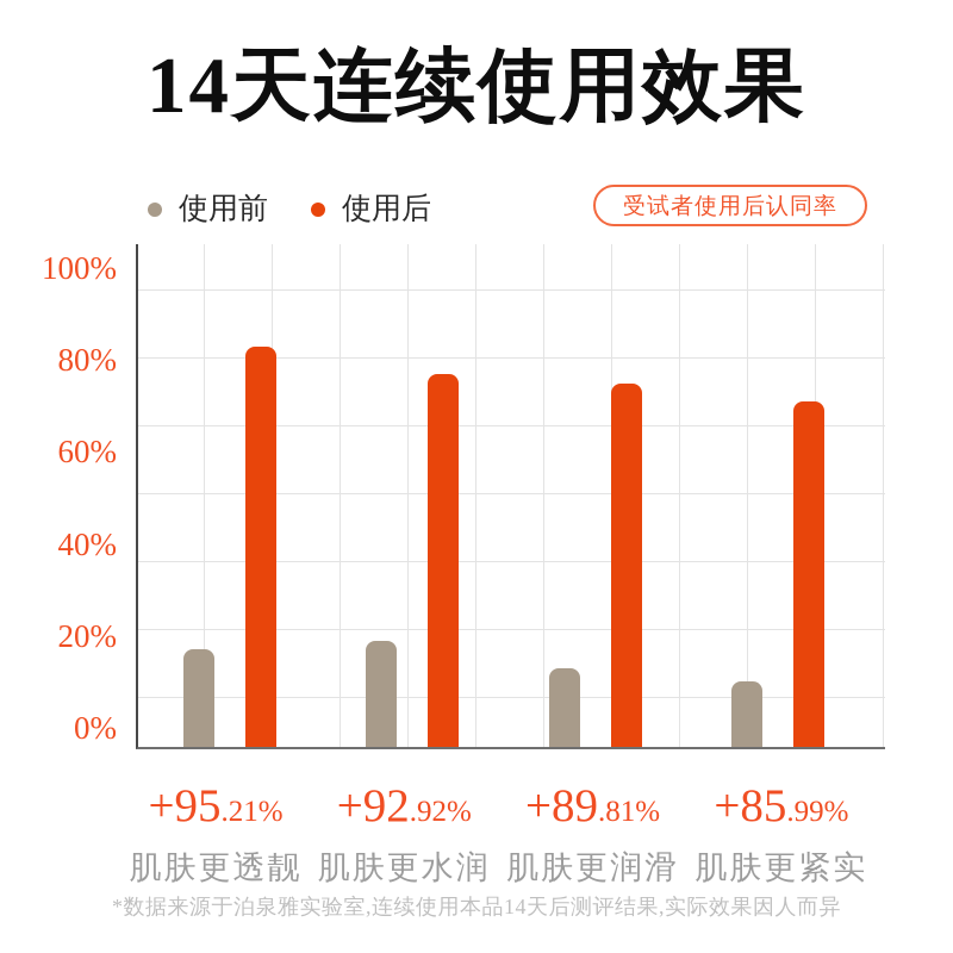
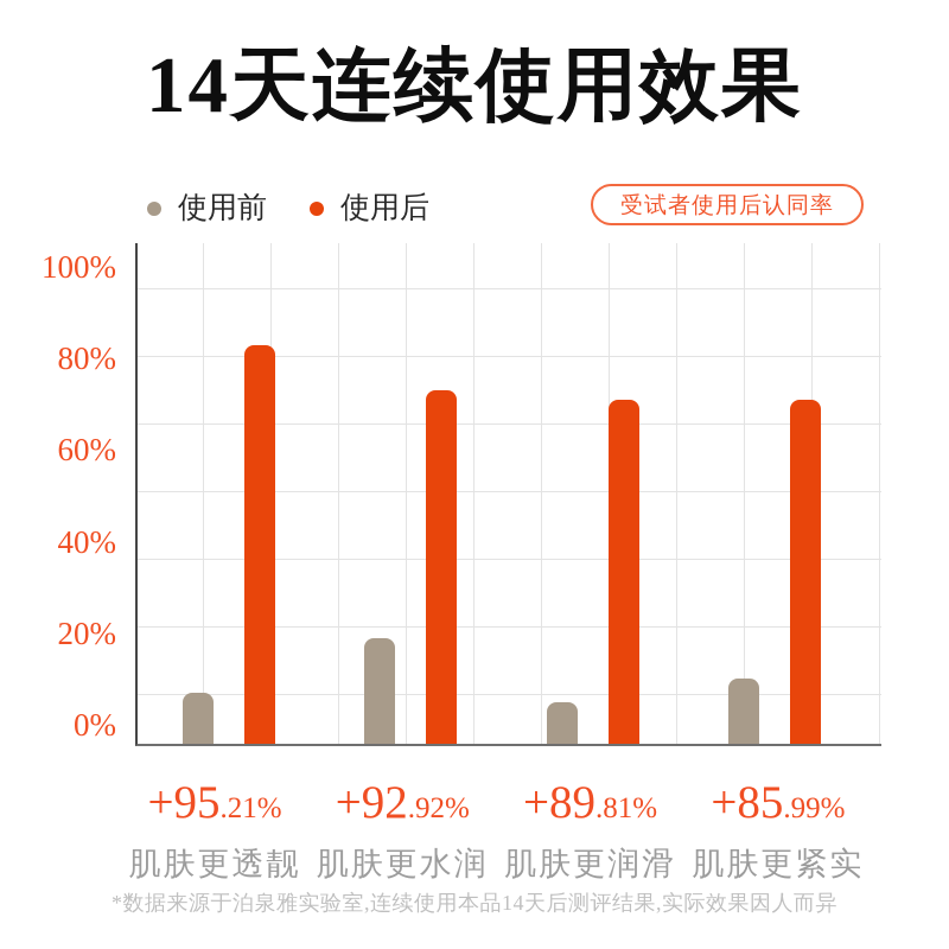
使用前/肌肤更透靓: 17% -> 7%
使用后/肌肤更水润: 77% -> 73%
使用前/肌肤更润滑: 13% -> 5%
使用后/肌肤更润滑: 75% -> 71%
